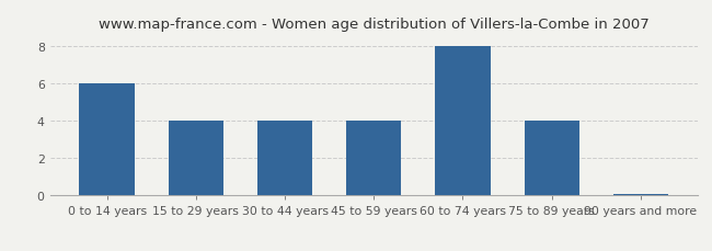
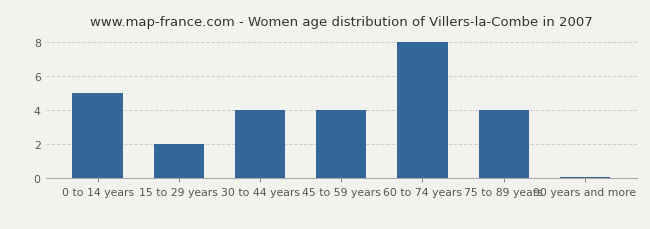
0 to 14 years: 6.0 -> 5.0
15 to 29 years: 4.0 -> 2.0
